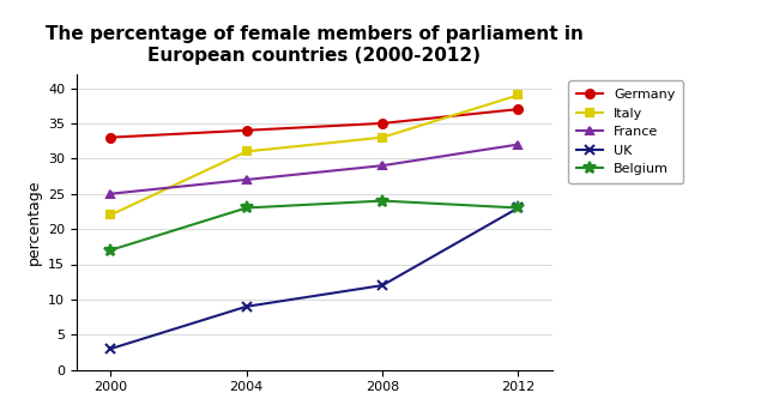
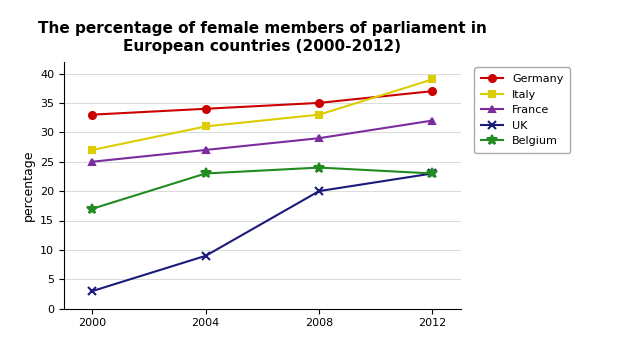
Italy/2000: 22 -> 27
UK/2008: 12 -> 20
